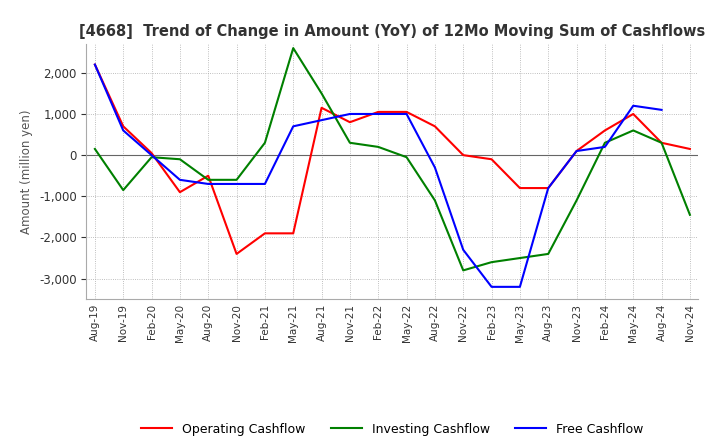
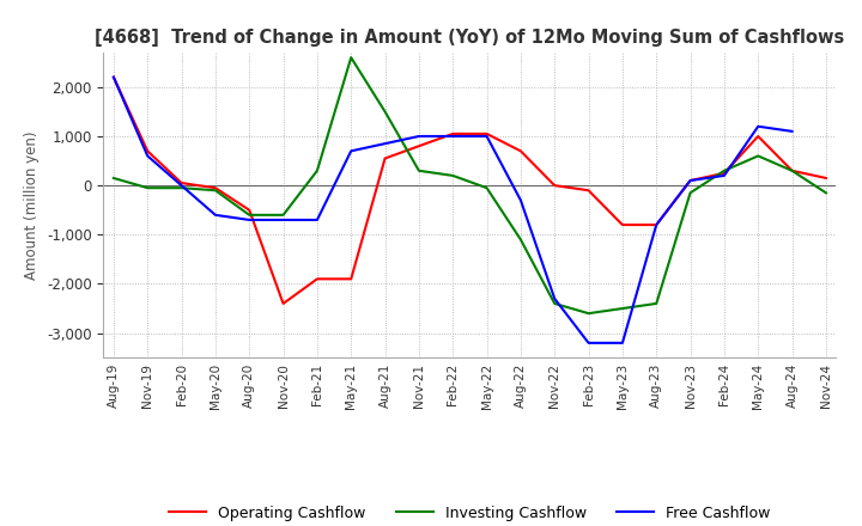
Investing Cashflow/Nov-19: -850 -> -50
Operating Cashflow/May-20: -900 -> -50
Operating Cashflow/Aug-21: 1,150 -> 550
Investing Cashflow/Nov-22: -2,800 -> -2,400
Investing Cashflow/Nov-23: -1,100 -> -150
Operating Cashflow/Feb-24: 600 -> 250
Investing Cashflow/Nov-24: -1,450 -> -150
